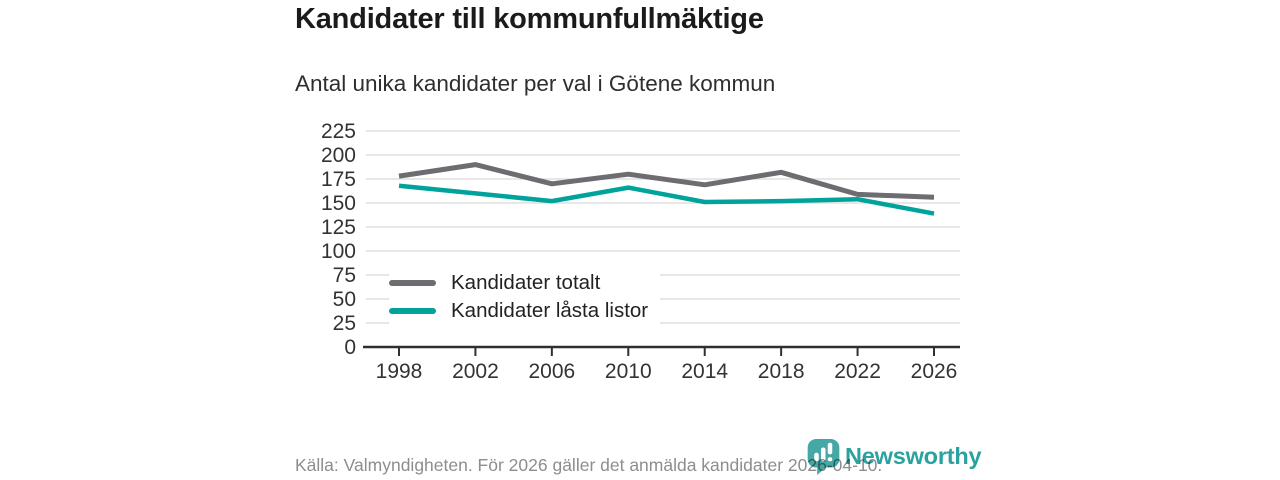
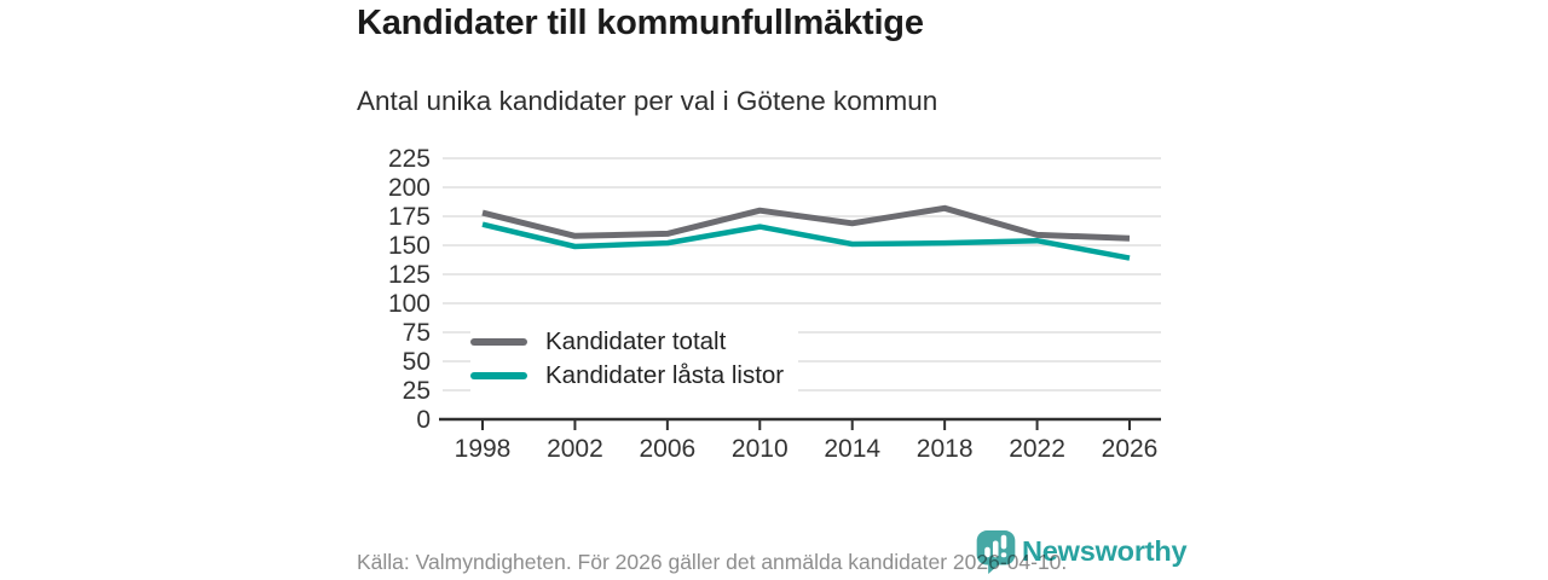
Kandidater totalt/2002: 190 -> 160
Kandidater låsta listor/2002: 160 -> 150
Kandidater totalt/2006: 170 -> 160
